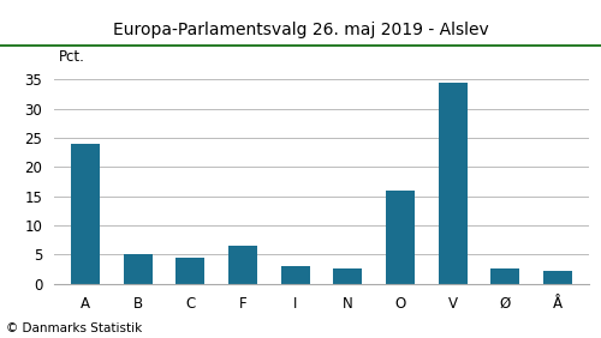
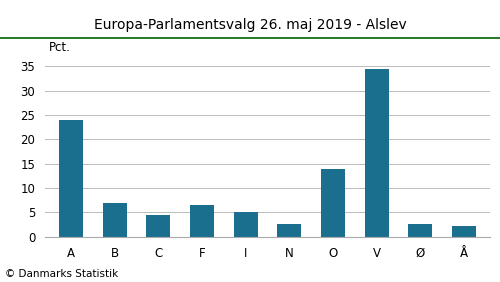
B: 5.2 -> 7.0
I: 3.1 -> 5.0
O: 16.0 -> 14.0
